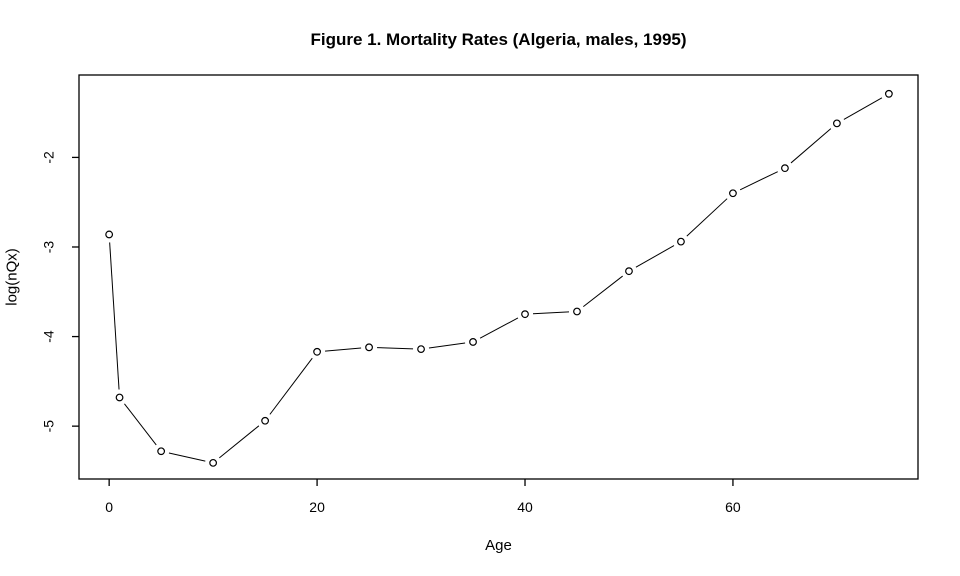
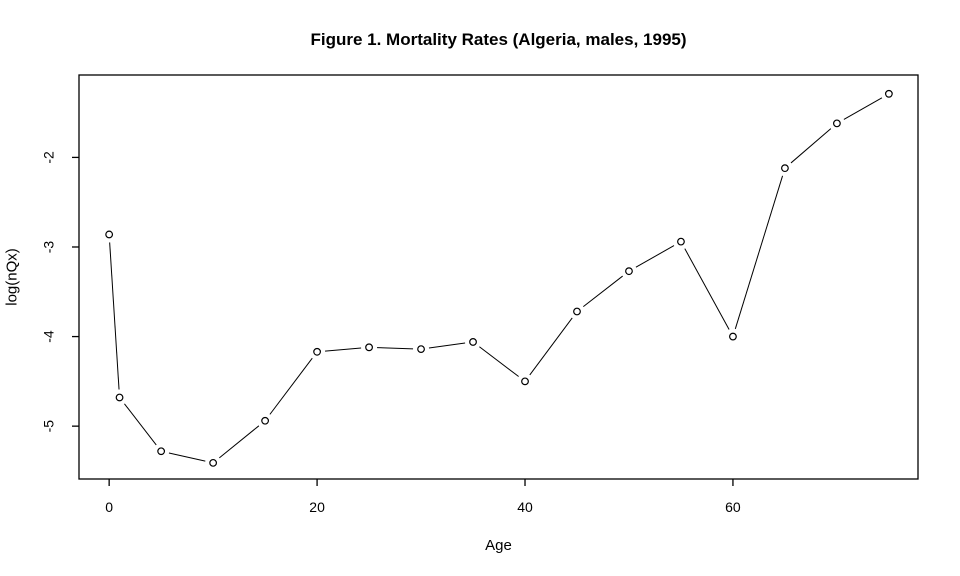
40: -3.8 -> -4.5
60: -2.4 -> -4.0
